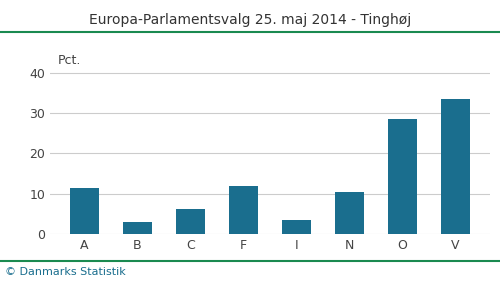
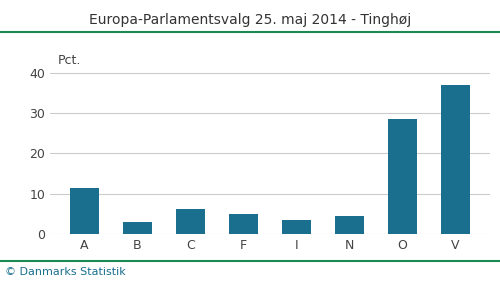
F: 12.0 -> 5.0
N: 10.5 -> 4.5
V: 33.5 -> 37.0
